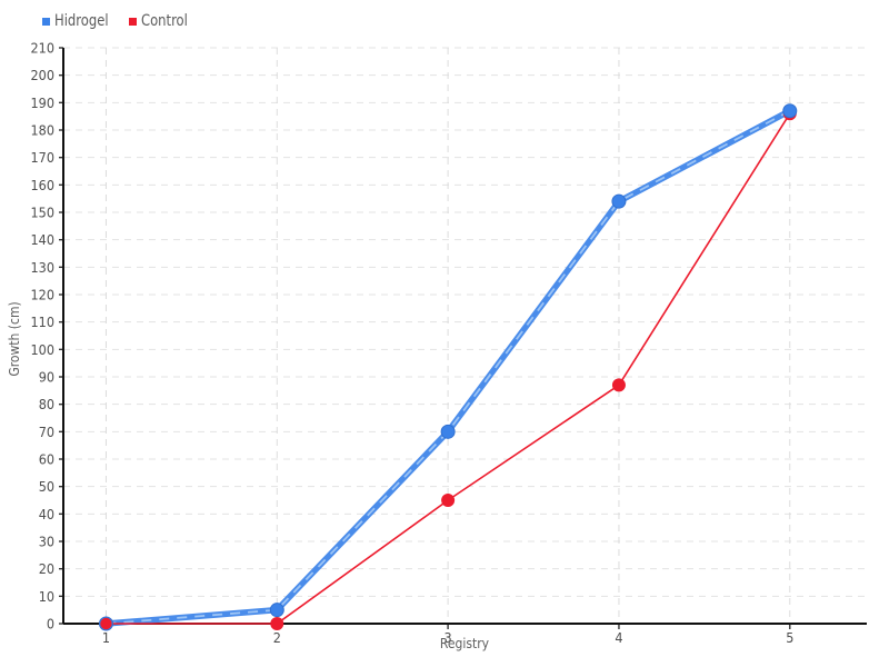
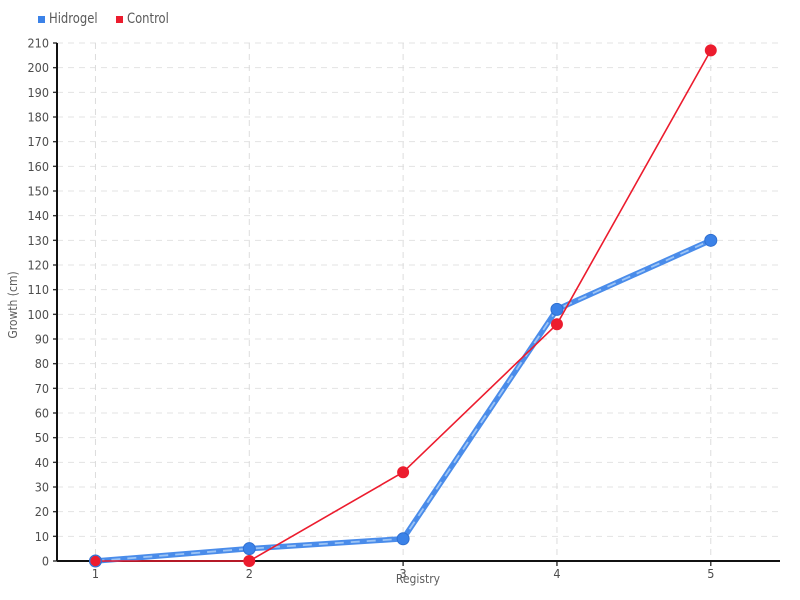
Hidrogel/3: 70 -> 9
Control/3: 45 -> 36
Hidrogel/4: 154 -> 102
Control/4: 87 -> 96
Hidrogel/5: 187 -> 130
Control/5: 186 -> 207
